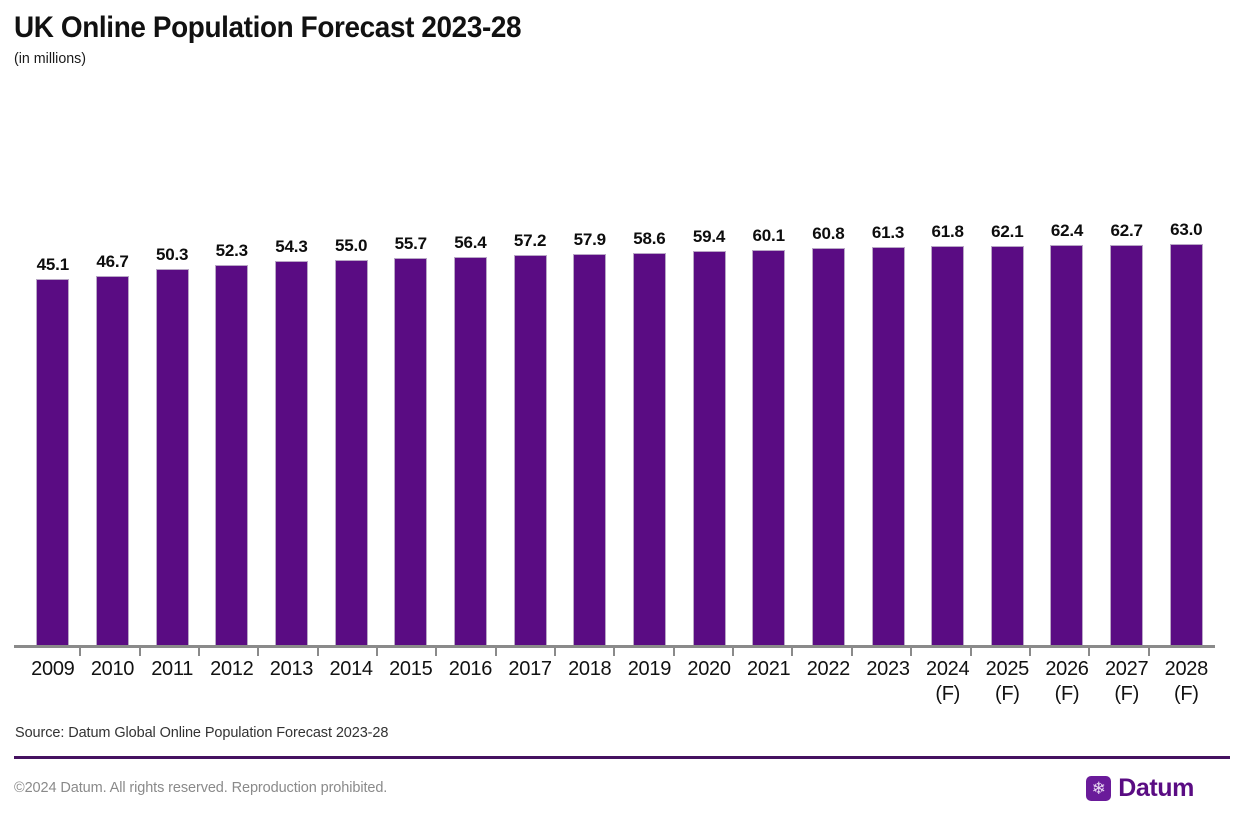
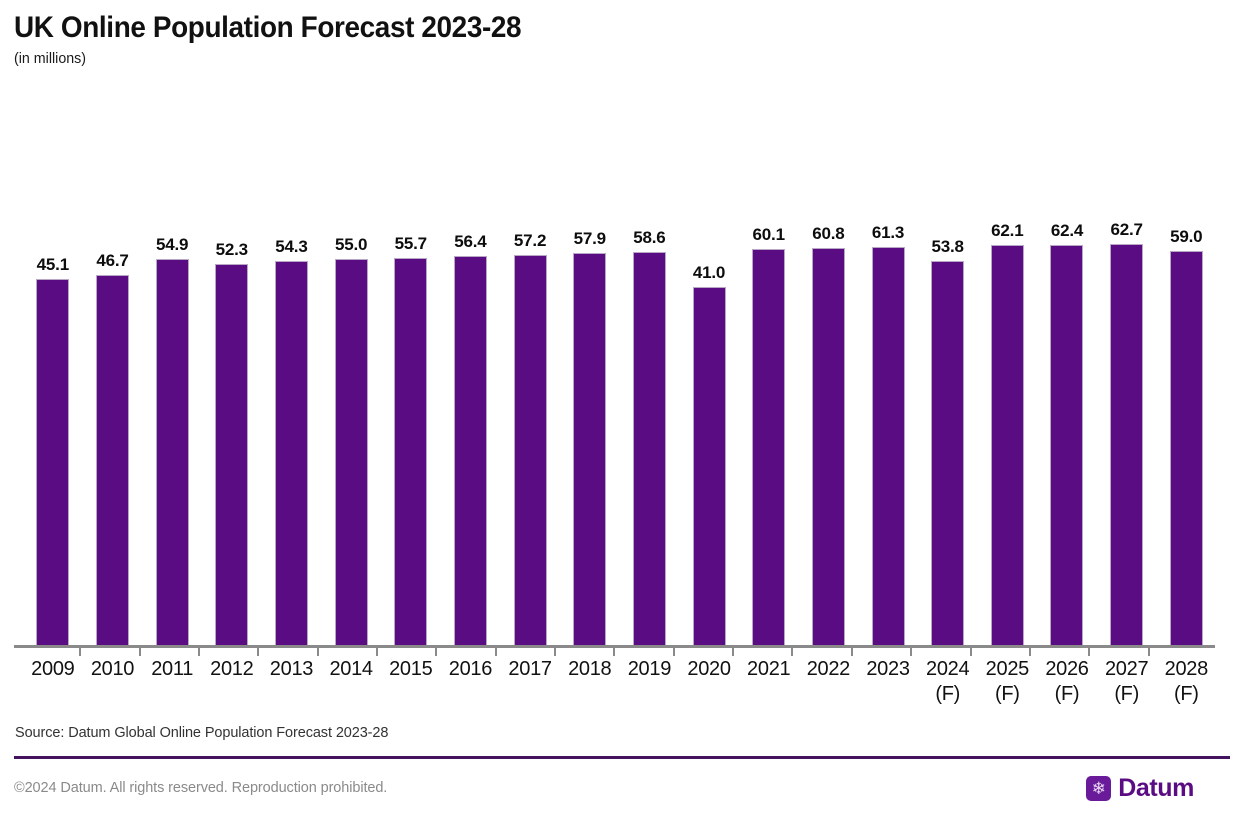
2011: 50.3 -> 54.9
2020: 59.4 -> 41.0
2024: 61.8 -> 53.8
2028: 63.0 -> 59.0
